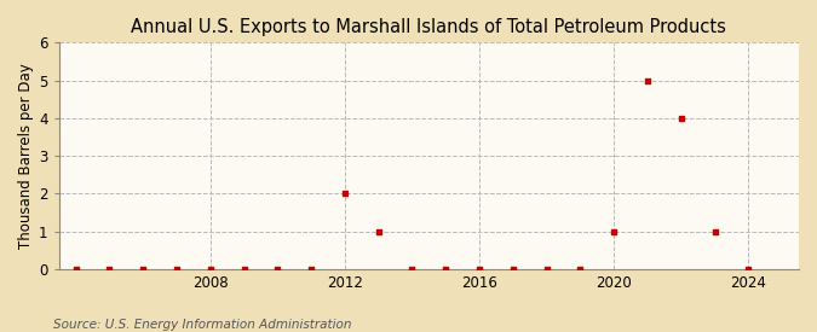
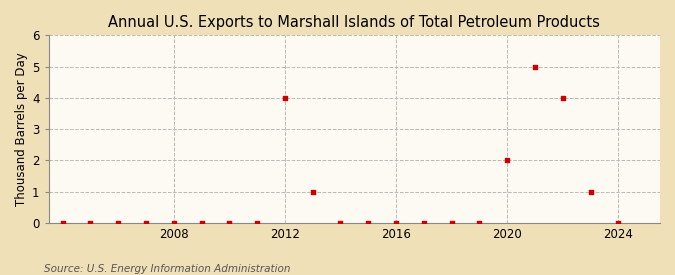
2012: 2 -> 4
2020: 1 -> 2
